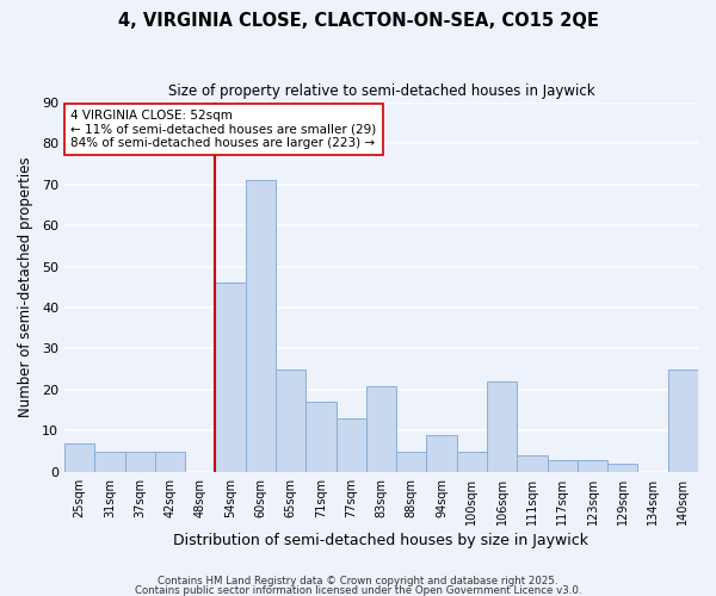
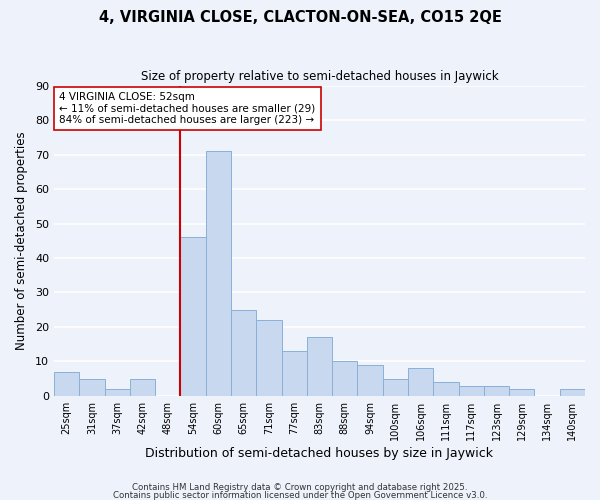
37sqm: 5 -> 2
71sqm: 17 -> 22
83sqm: 21 -> 17
88sqm: 5 -> 10
106sqm: 22 -> 8
140sqm: 25 -> 2
